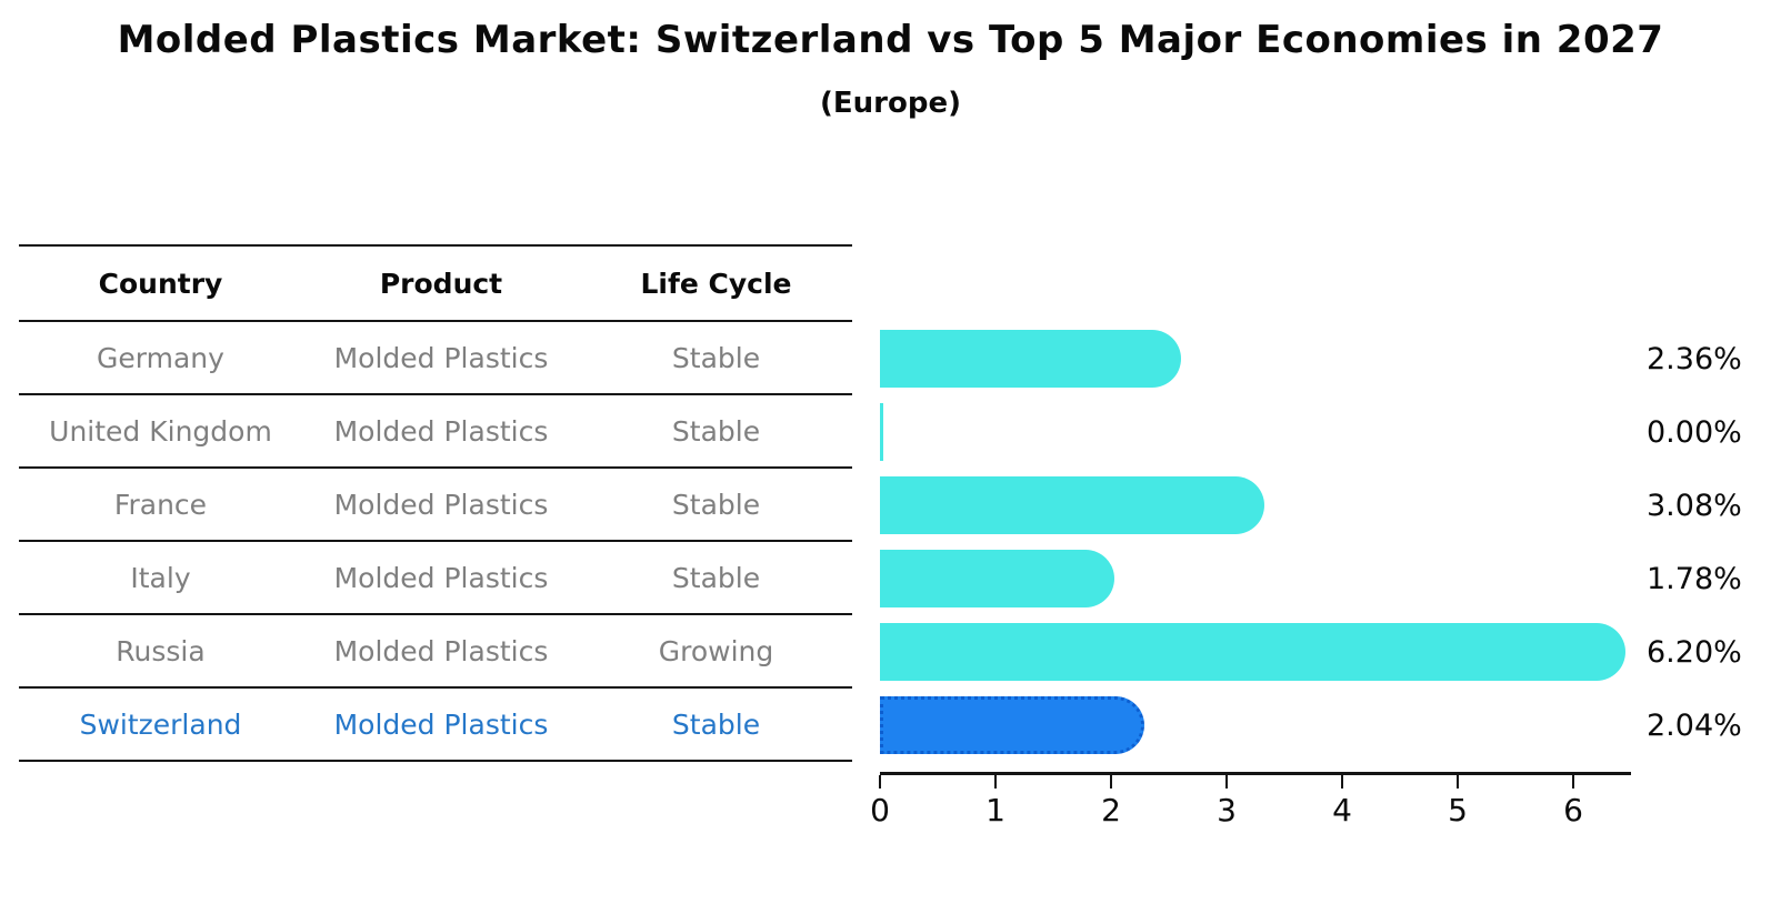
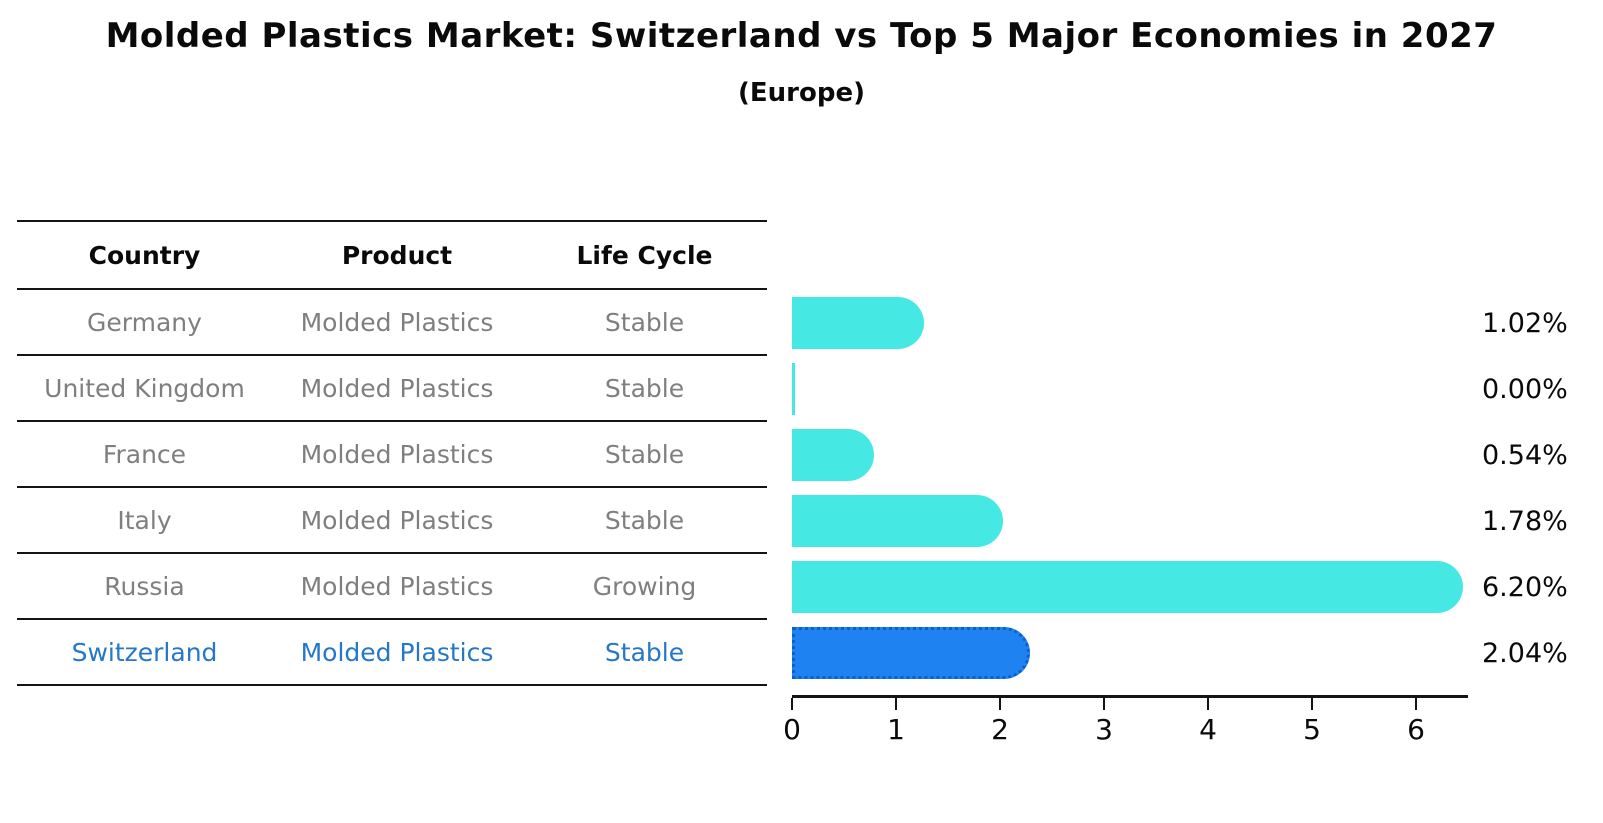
Germany: 2.36% -> 1.02%
France: 3.08% -> 0.54%
